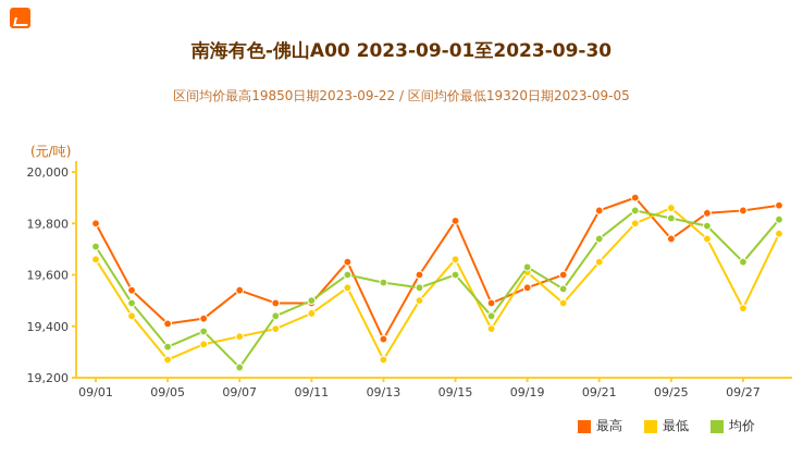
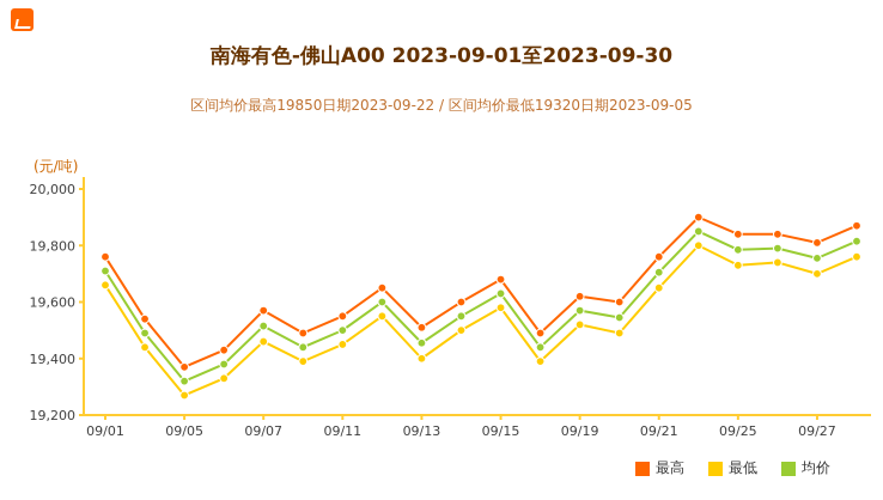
最高/09/01: 19800 -> 19760
最高/09/05: 19410 -> 19370
最高/09/07: 19540 -> 19570
最低/09/07: 19360 -> 19460
均价/09/07: 19240 -> 19520
最高/09/11: 19490 -> 19550
最高/09/13: 19350 -> 19510
最低/09/13: 19270 -> 19400
均价/09/13: 19570 -> 19460
最高/09/15: 19810 -> 19680
最低/09/15: 19660 -> 19580
均价/09/15: 19600 -> 19630
最高/09/19: 19550 -> 19620
最低/09/19: 19610 -> 19520
均价/09/19: 19630 -> 19570
最高/09/21: 19850 -> 19760
均价/09/21: 19740 -> 19700
最高/09/25: 19740 -> 19840
最低/09/25: 19860 -> 19730
均价/09/25: 19820 -> 19780
最高/09/27: 19850 -> 19810
最低/09/27: 19470 -> 19700
均价/09/27: 19650 -> 19760
